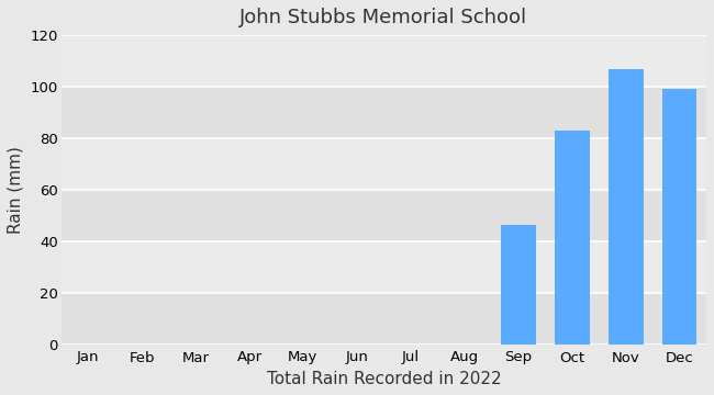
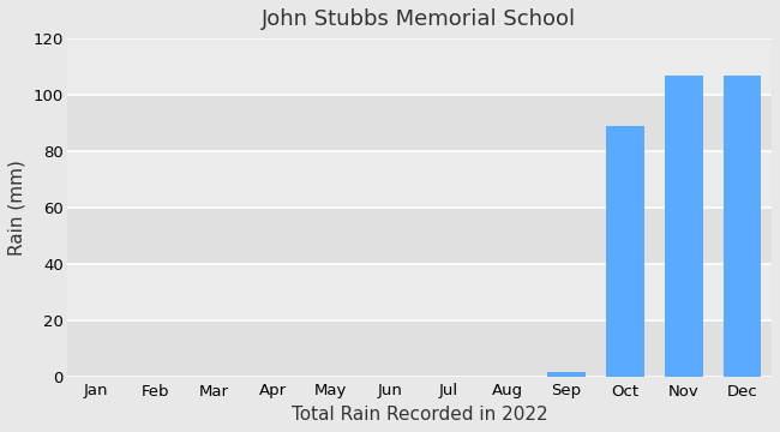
Sep: 46.5 -> 1.5
Oct: 83.0 -> 89.0
Dec: 99.0 -> 107.0
